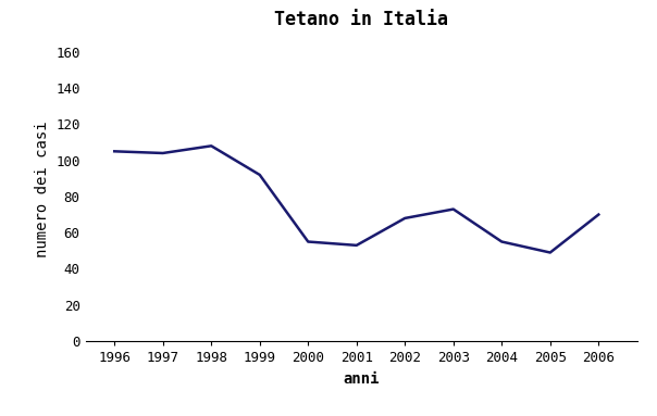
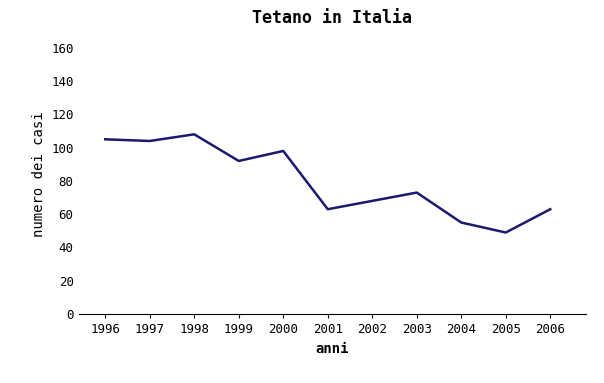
2000: 55 -> 98
2001: 53 -> 63
2006: 70 -> 63
